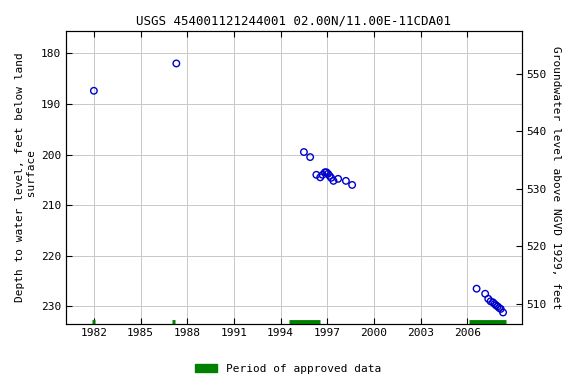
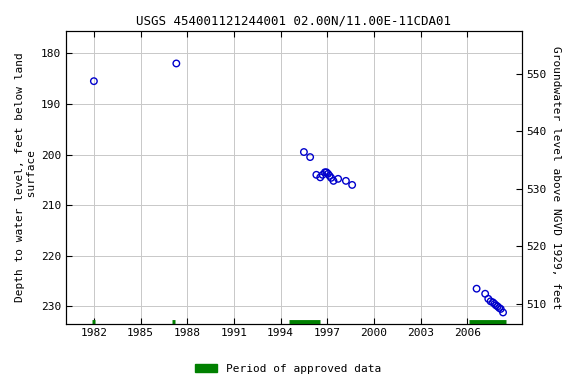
1982: 187.4 -> 185.5
